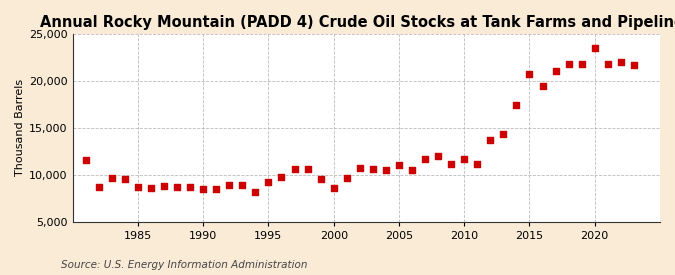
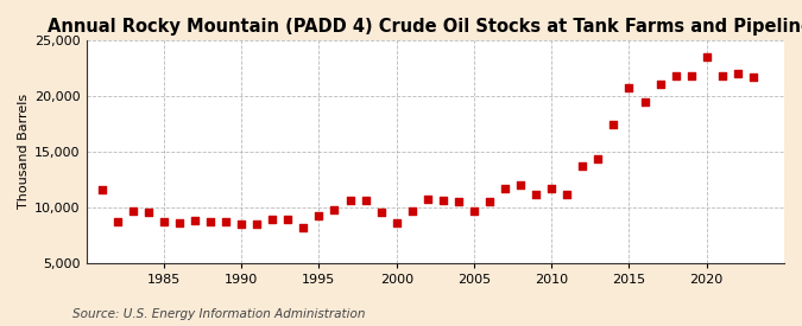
2005: 11,000 -> 9,700
